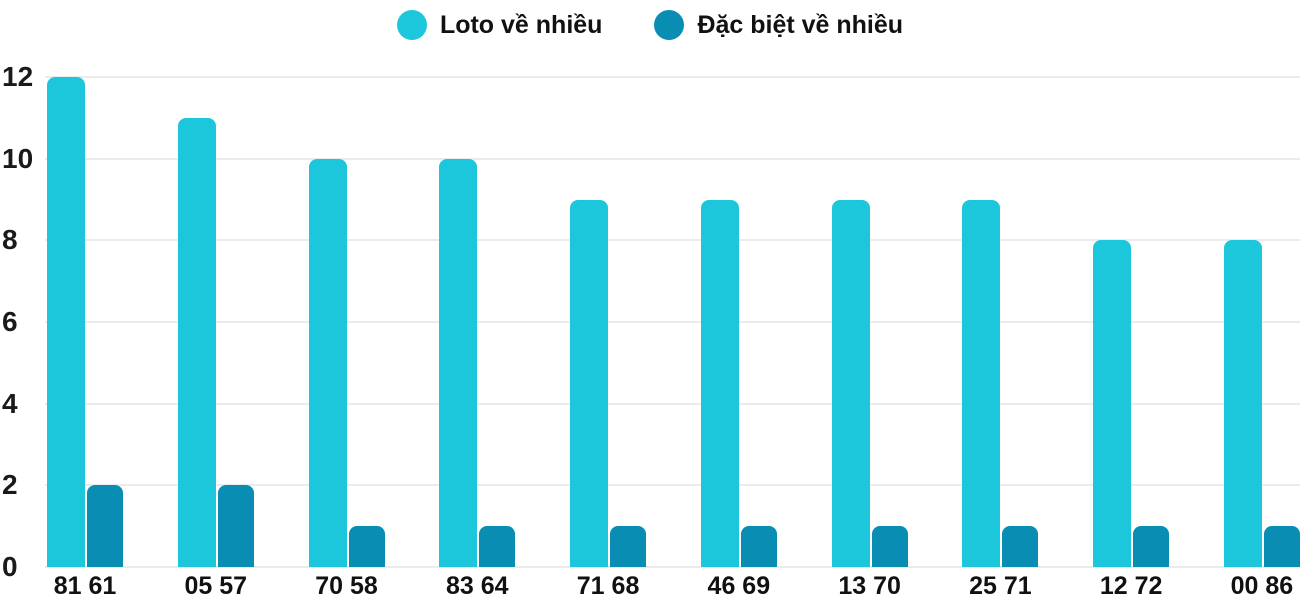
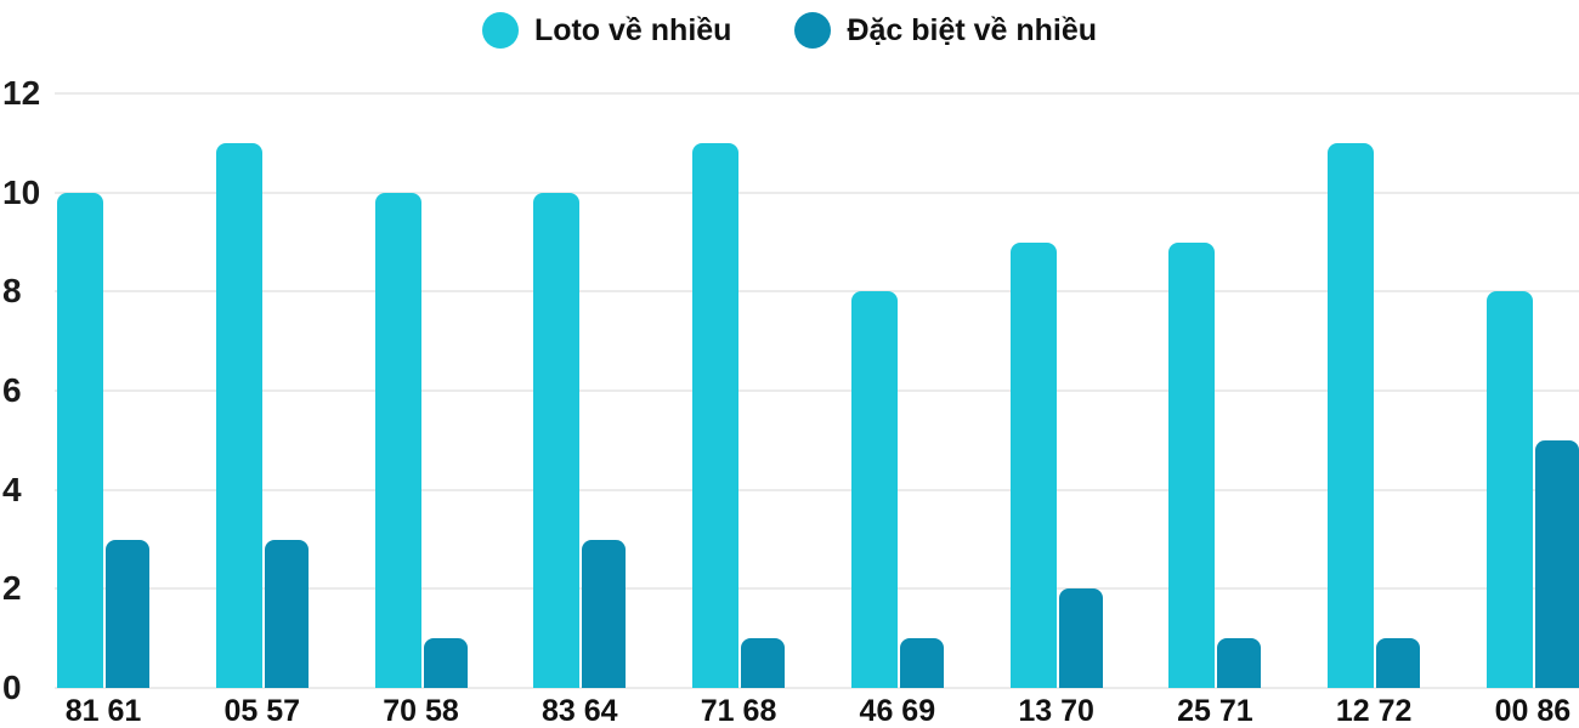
Loto về nhiều/81 61: 12 -> 10
Đặc biệt về nhiều/81 61: 2 -> 3
Đặc biệt về nhiều/05 57: 2 -> 3
Đặc biệt về nhiều/83 64: 1 -> 3
Loto về nhiều/71 68: 9 -> 11
Loto về nhiều/46 69: 9 -> 8
Đặc biệt về nhiều/13 70: 1 -> 2
Loto về nhiều/12 72: 8 -> 11
Đặc biệt về nhiều/00 86: 1 -> 5
